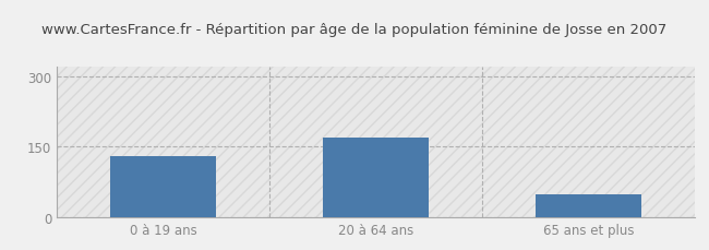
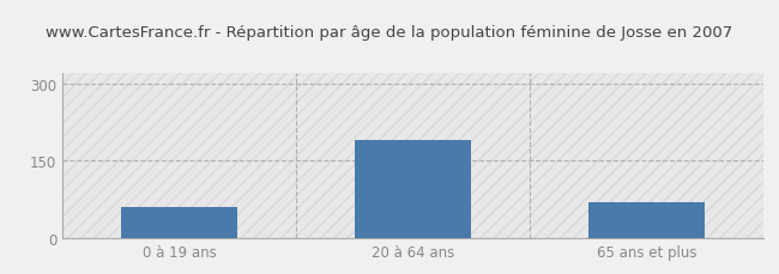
0 à 19 ans: 130 -> 60
20 à 64 ans: 170 -> 190
65 ans et plus: 48 -> 70
